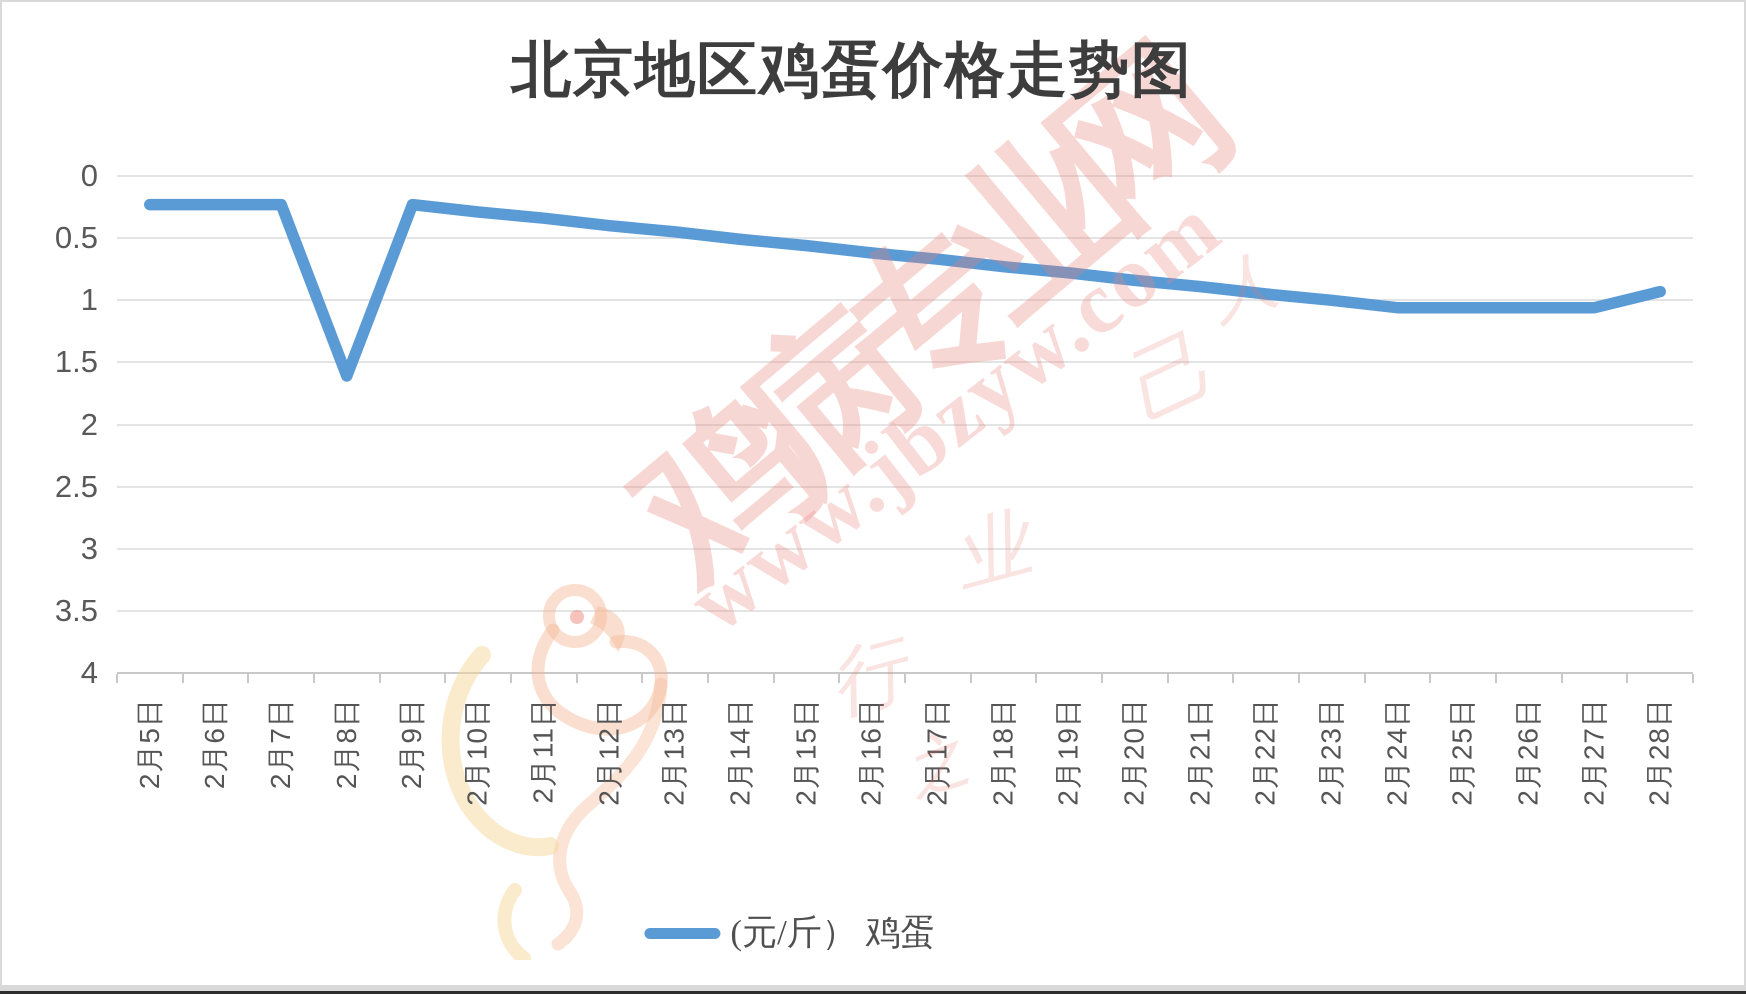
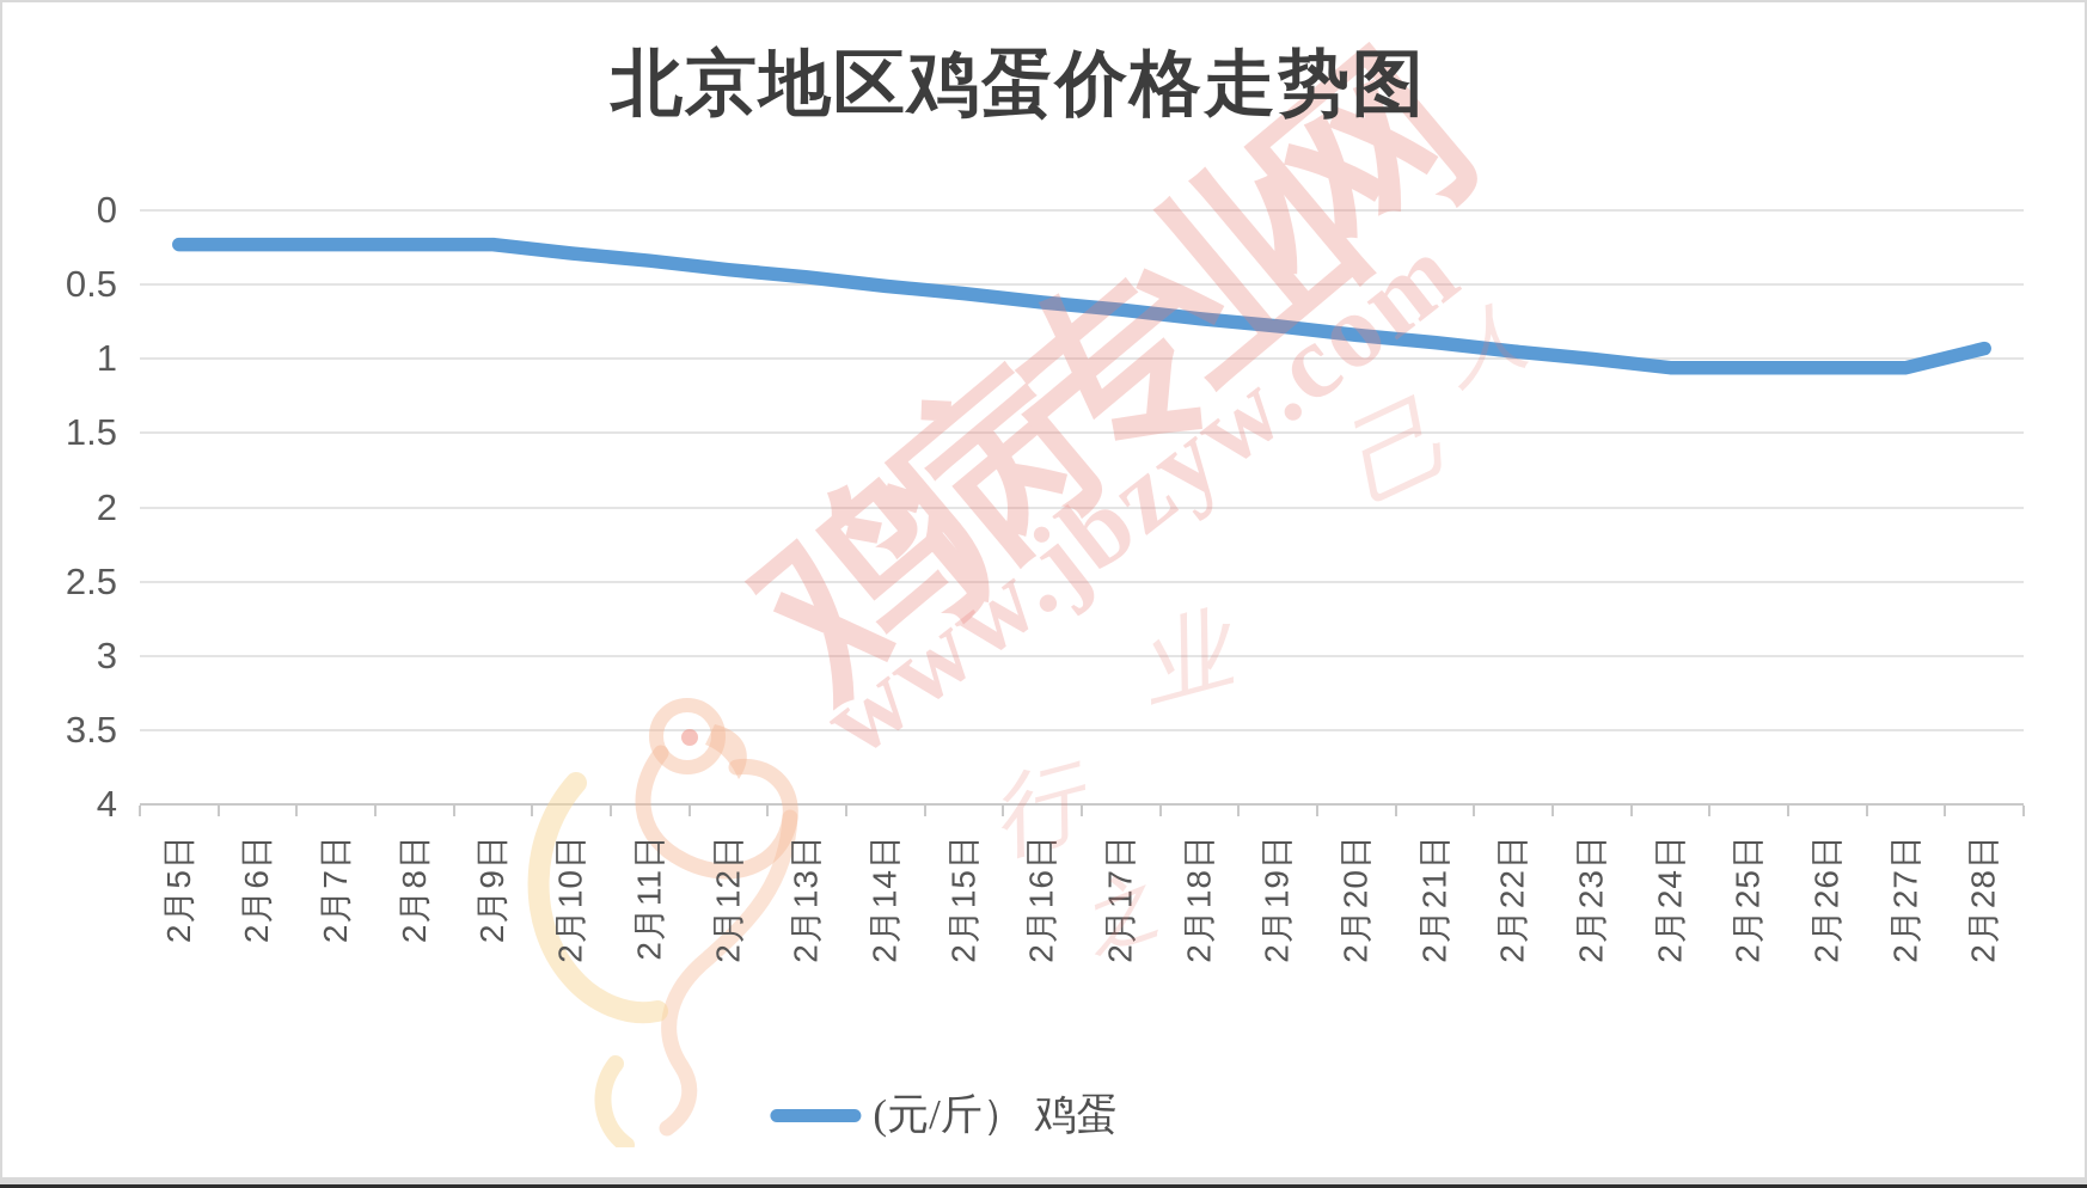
2月8日: 2.39 -> 3.77
